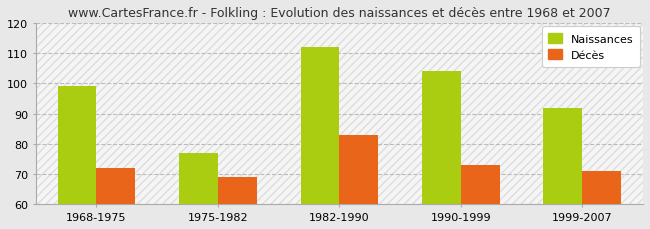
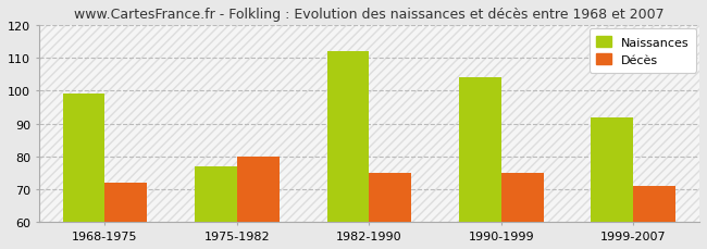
Décès/1975-1982: 69 -> 80
Décès/1982-1990: 83 -> 75
Décès/1990-1999: 73 -> 75
